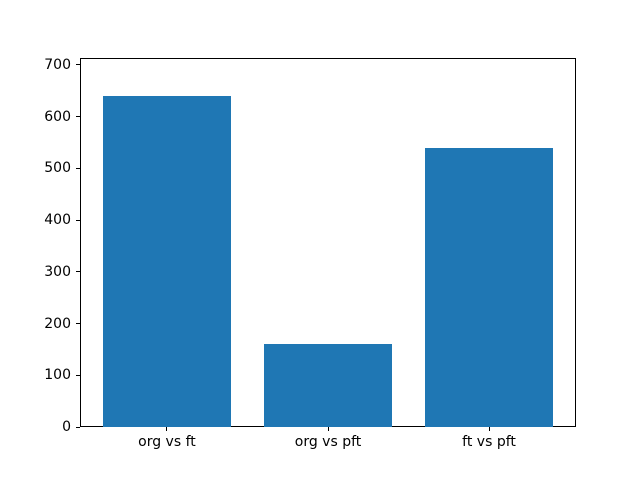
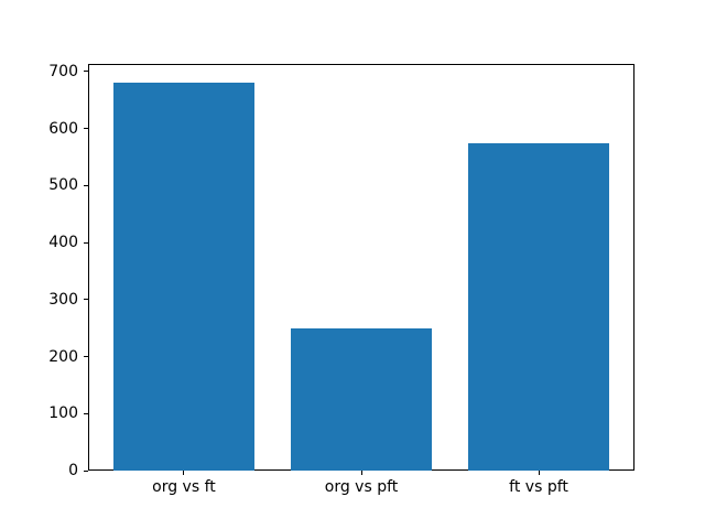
org vs ft: 640 -> 680
org vs pft: 160 -> 250
ft vs pft: 540 -> 570
